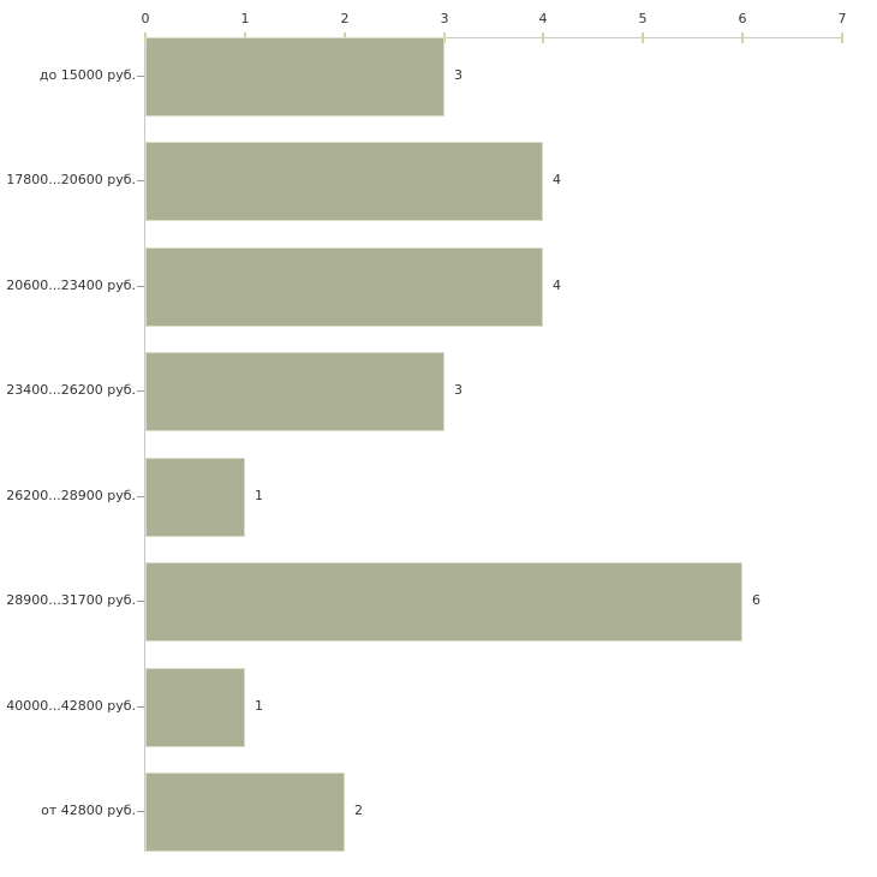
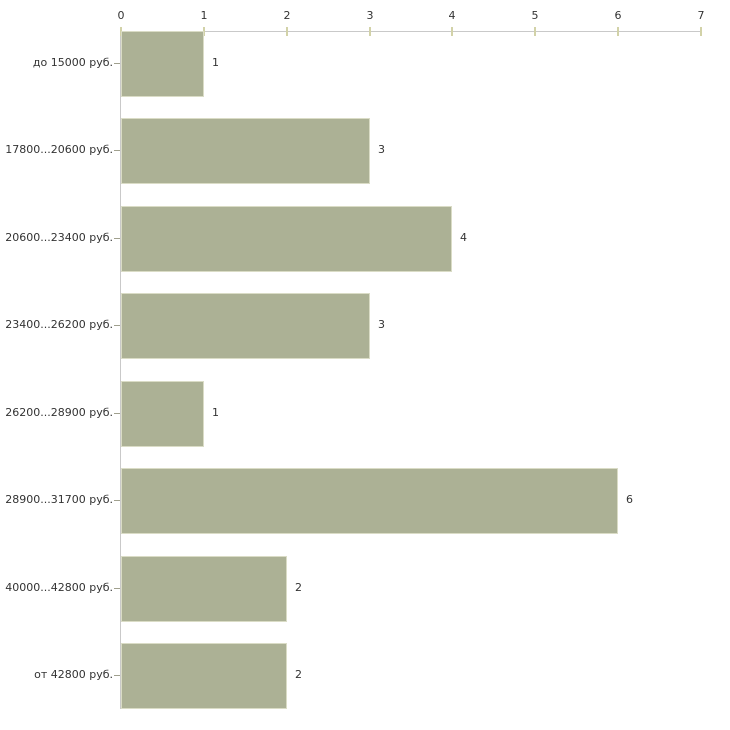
до 15000 руб.: 3 -> 1
17800...20600 руб.: 4 -> 3
40000...42800 руб.: 1 -> 2
